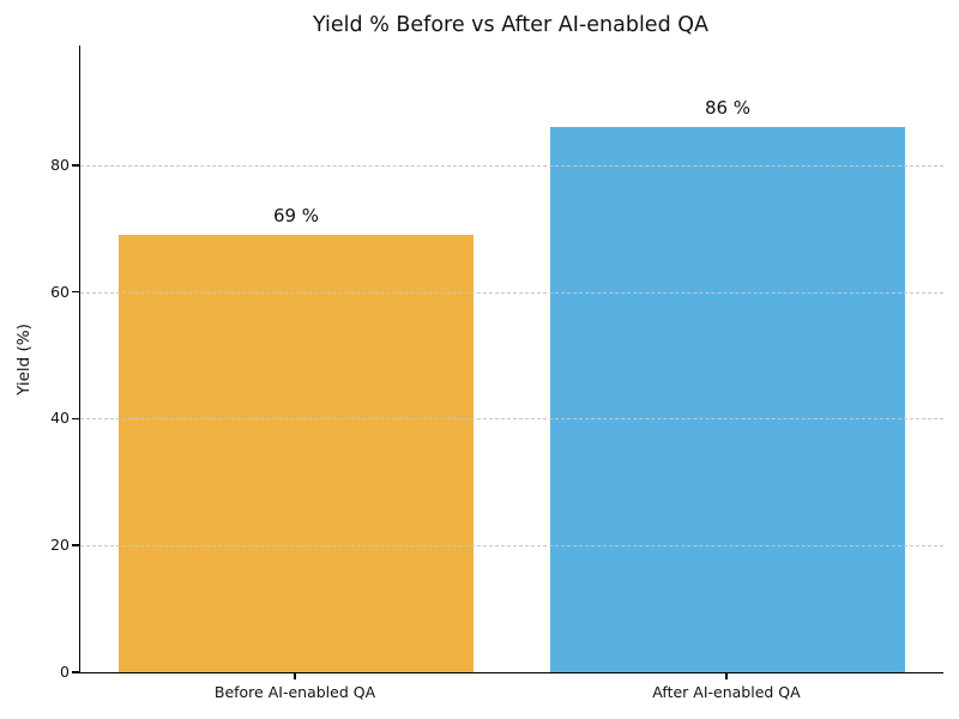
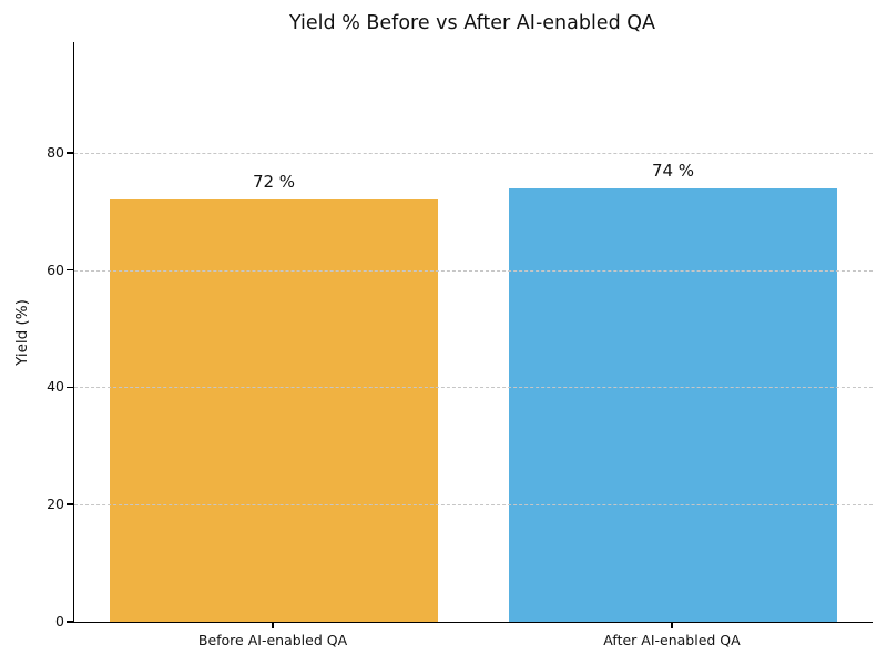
Before AI-enabled QA: 69 -> 72
After AI-enabled QA: 86 -> 74
